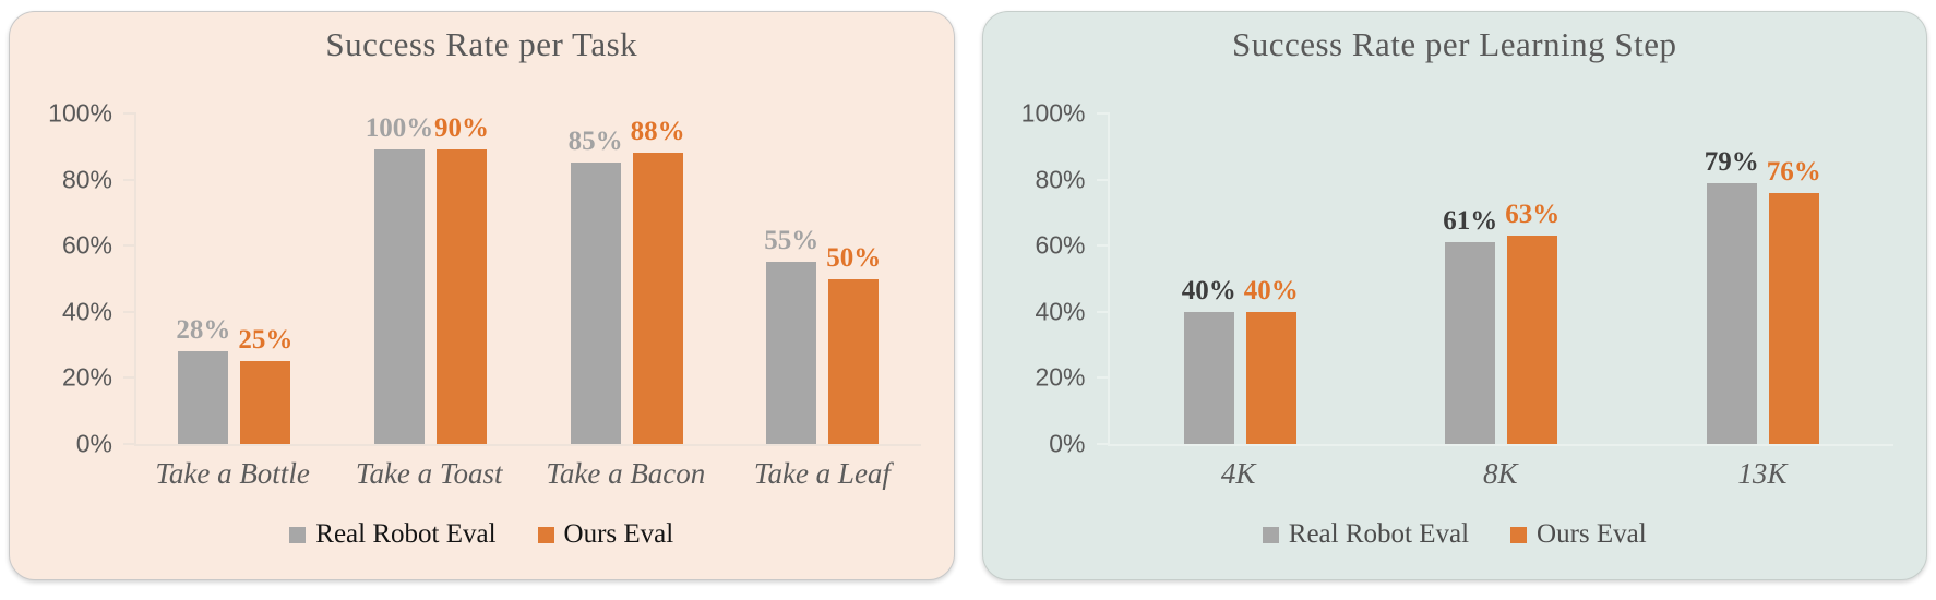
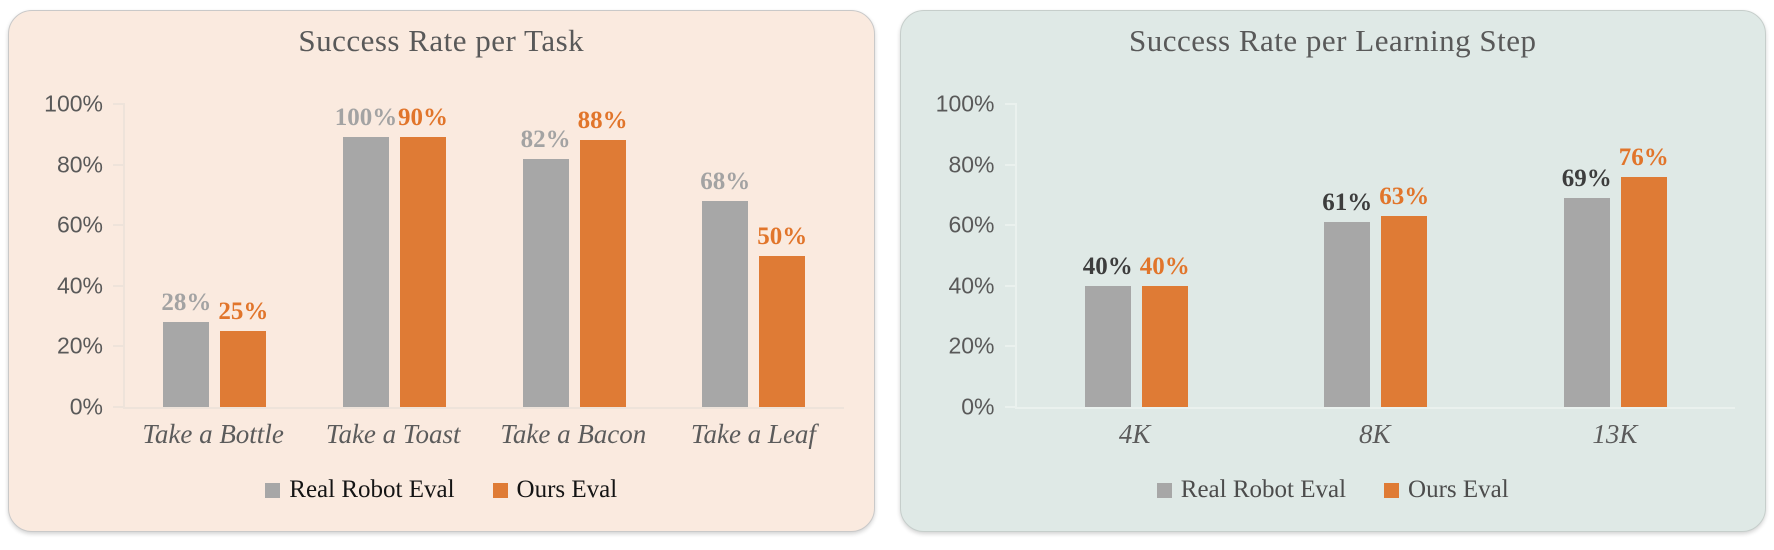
Success Rate per Task/Real Robot Eval/Take a Bacon: 85% -> 82%
Success Rate per Task/Real Robot Eval/Take a Leaf: 55% -> 68%
Success Rate per Learning Step/Real Robot Eval/13K: 79% -> 69%
